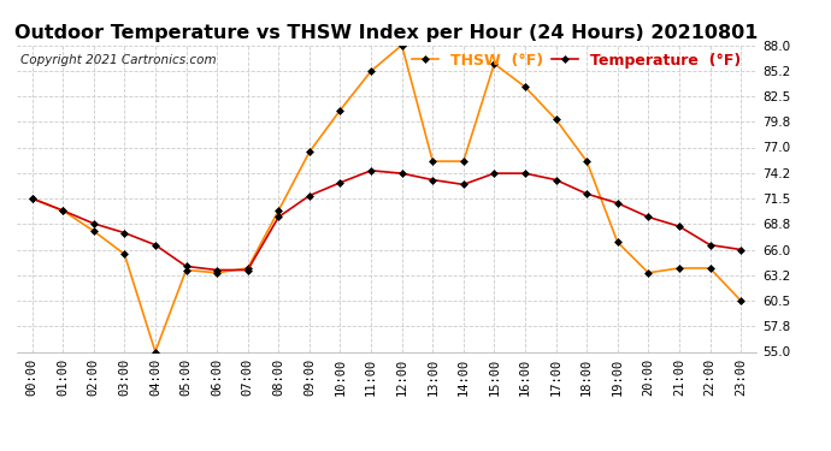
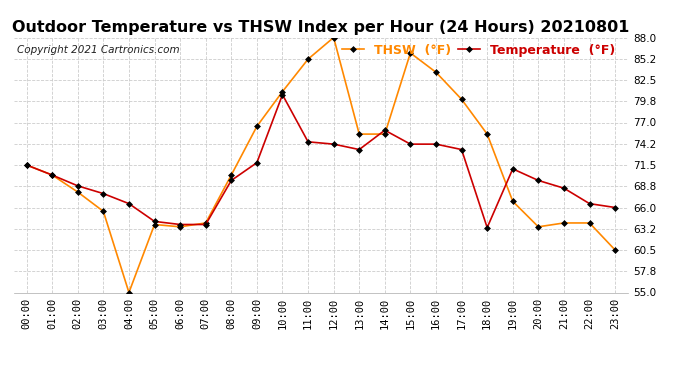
Temperature (°F)/10:00: 73.2 -> 80.6
Temperature (°F)/14:00: 73.0 -> 76.0
Temperature (°F)/18:00: 72.0 -> 63.4
